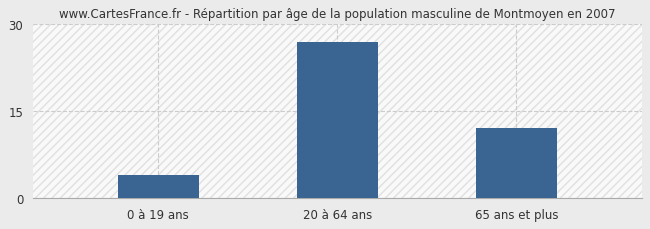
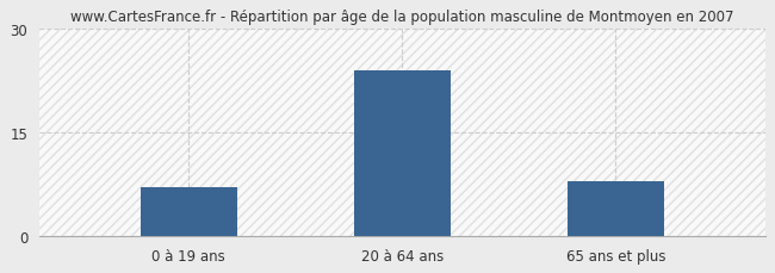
0 à 19 ans: 4 -> 7
20 à 64 ans: 27 -> 24
65 ans et plus: 12 -> 8
